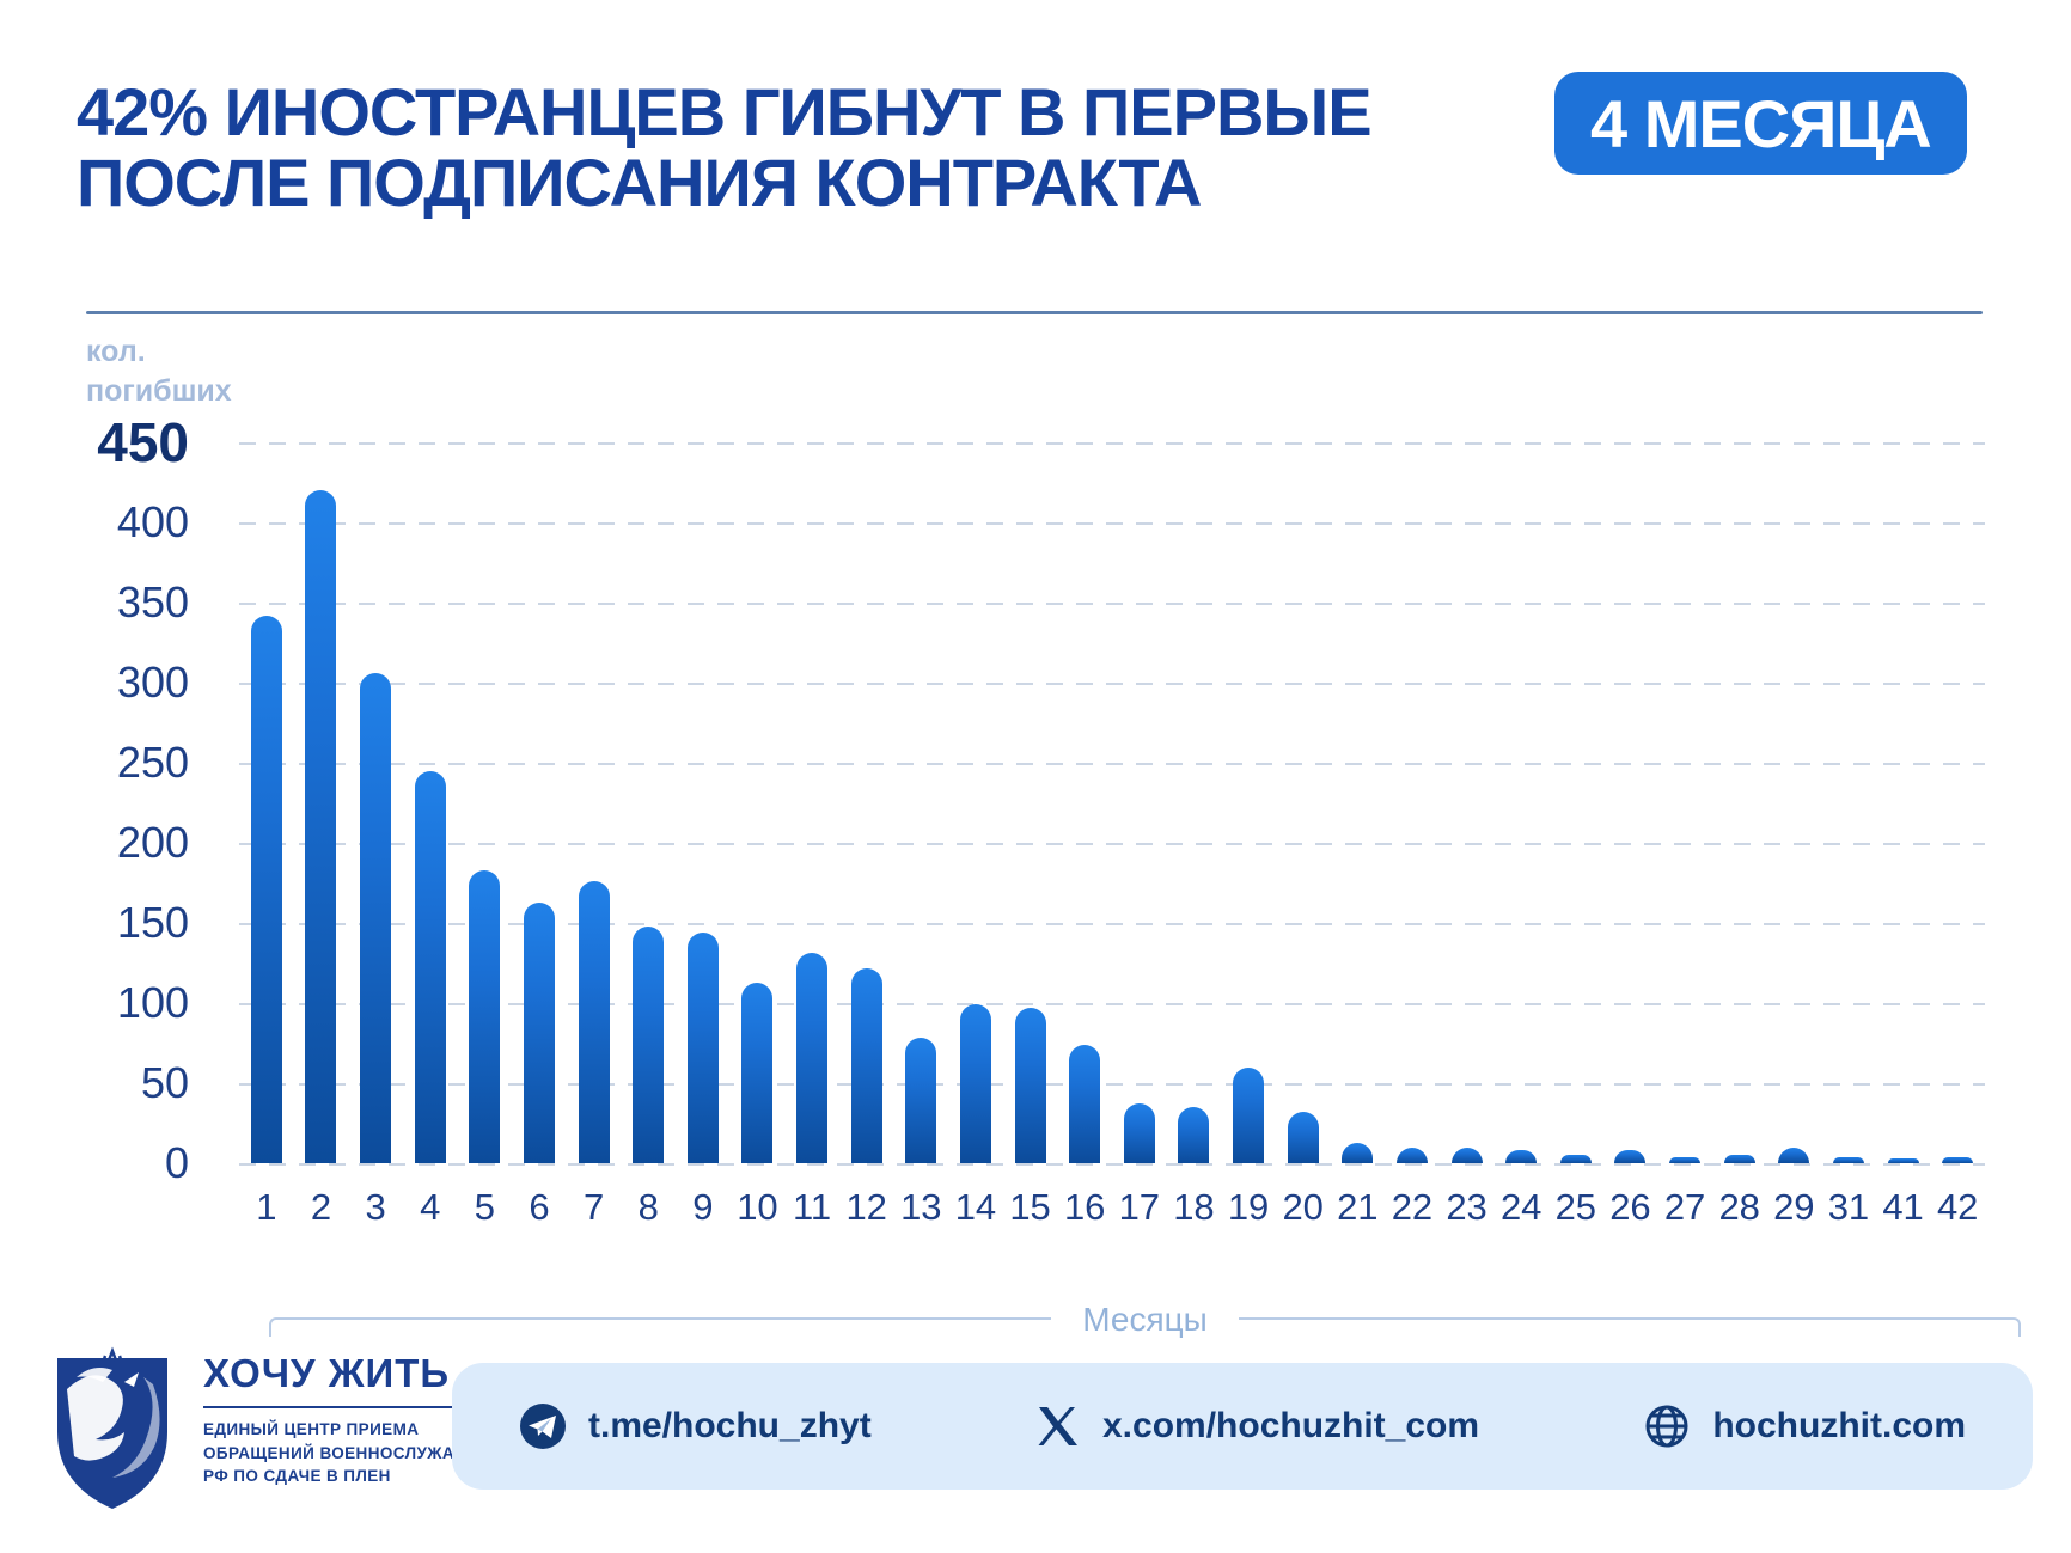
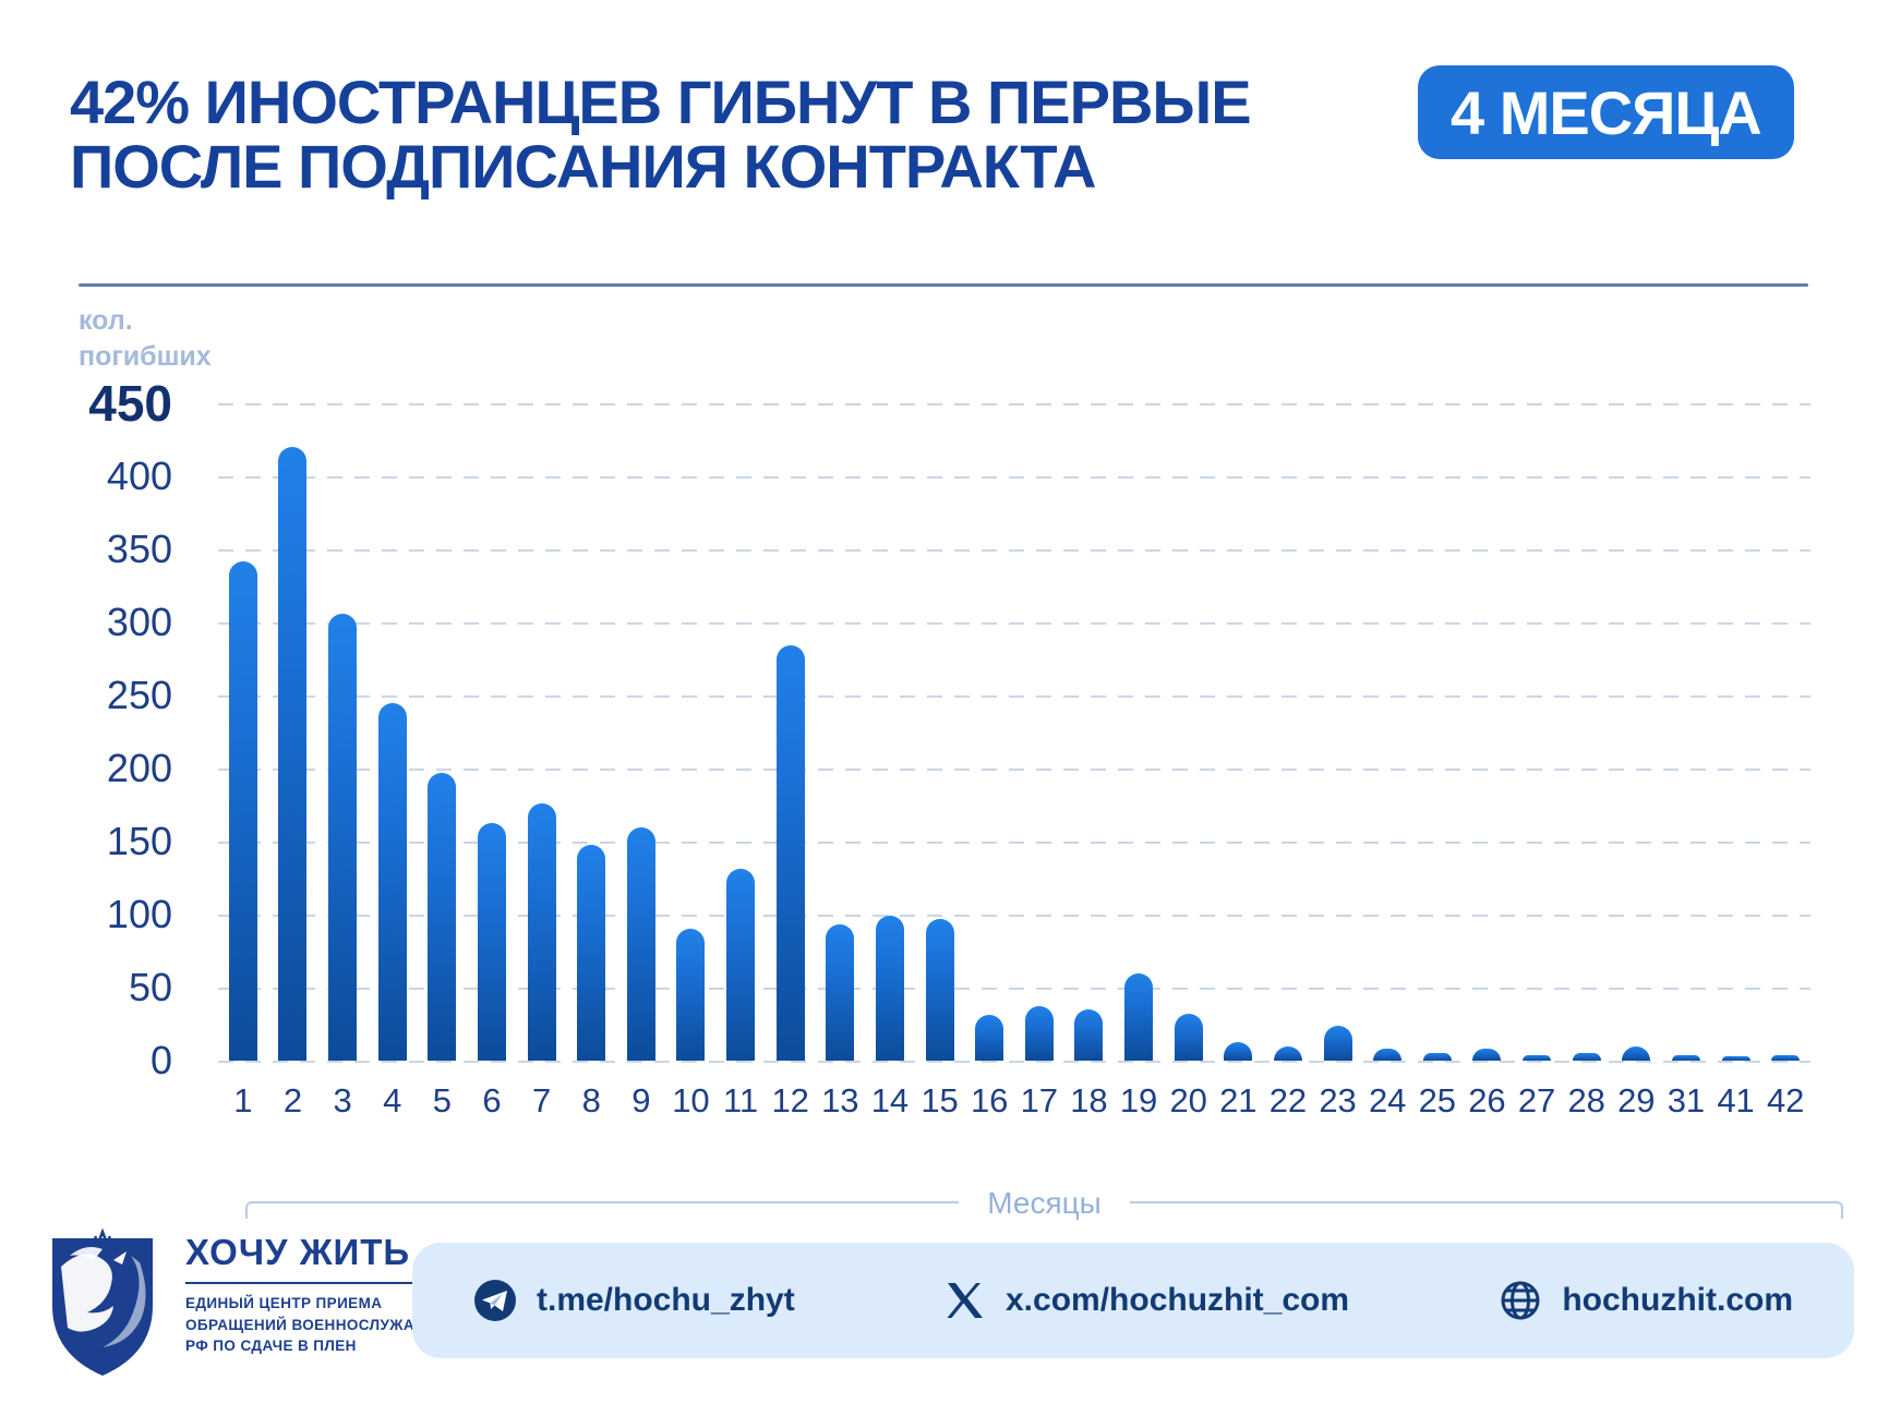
5: 183 -> 197
9: 144 -> 160
10: 113 -> 90
12: 122 -> 284
13: 78 -> 93
16: 74 -> 31
23: 10 -> 24
